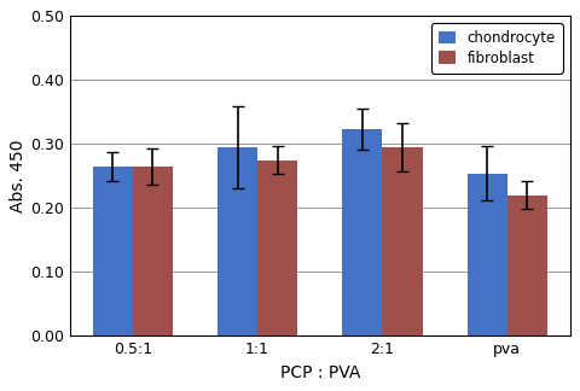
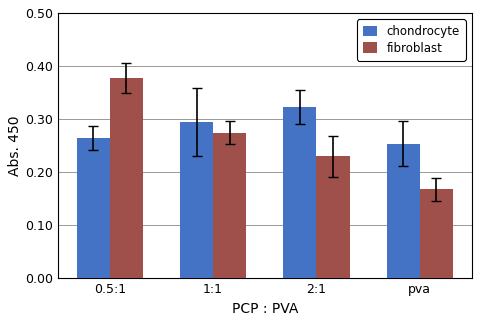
fibroblast/0.5:1: 0.265 -> 0.378
fibroblast/2:1: 0.295 -> 0.230
fibroblast/pva: 0.220 -> 0.168
